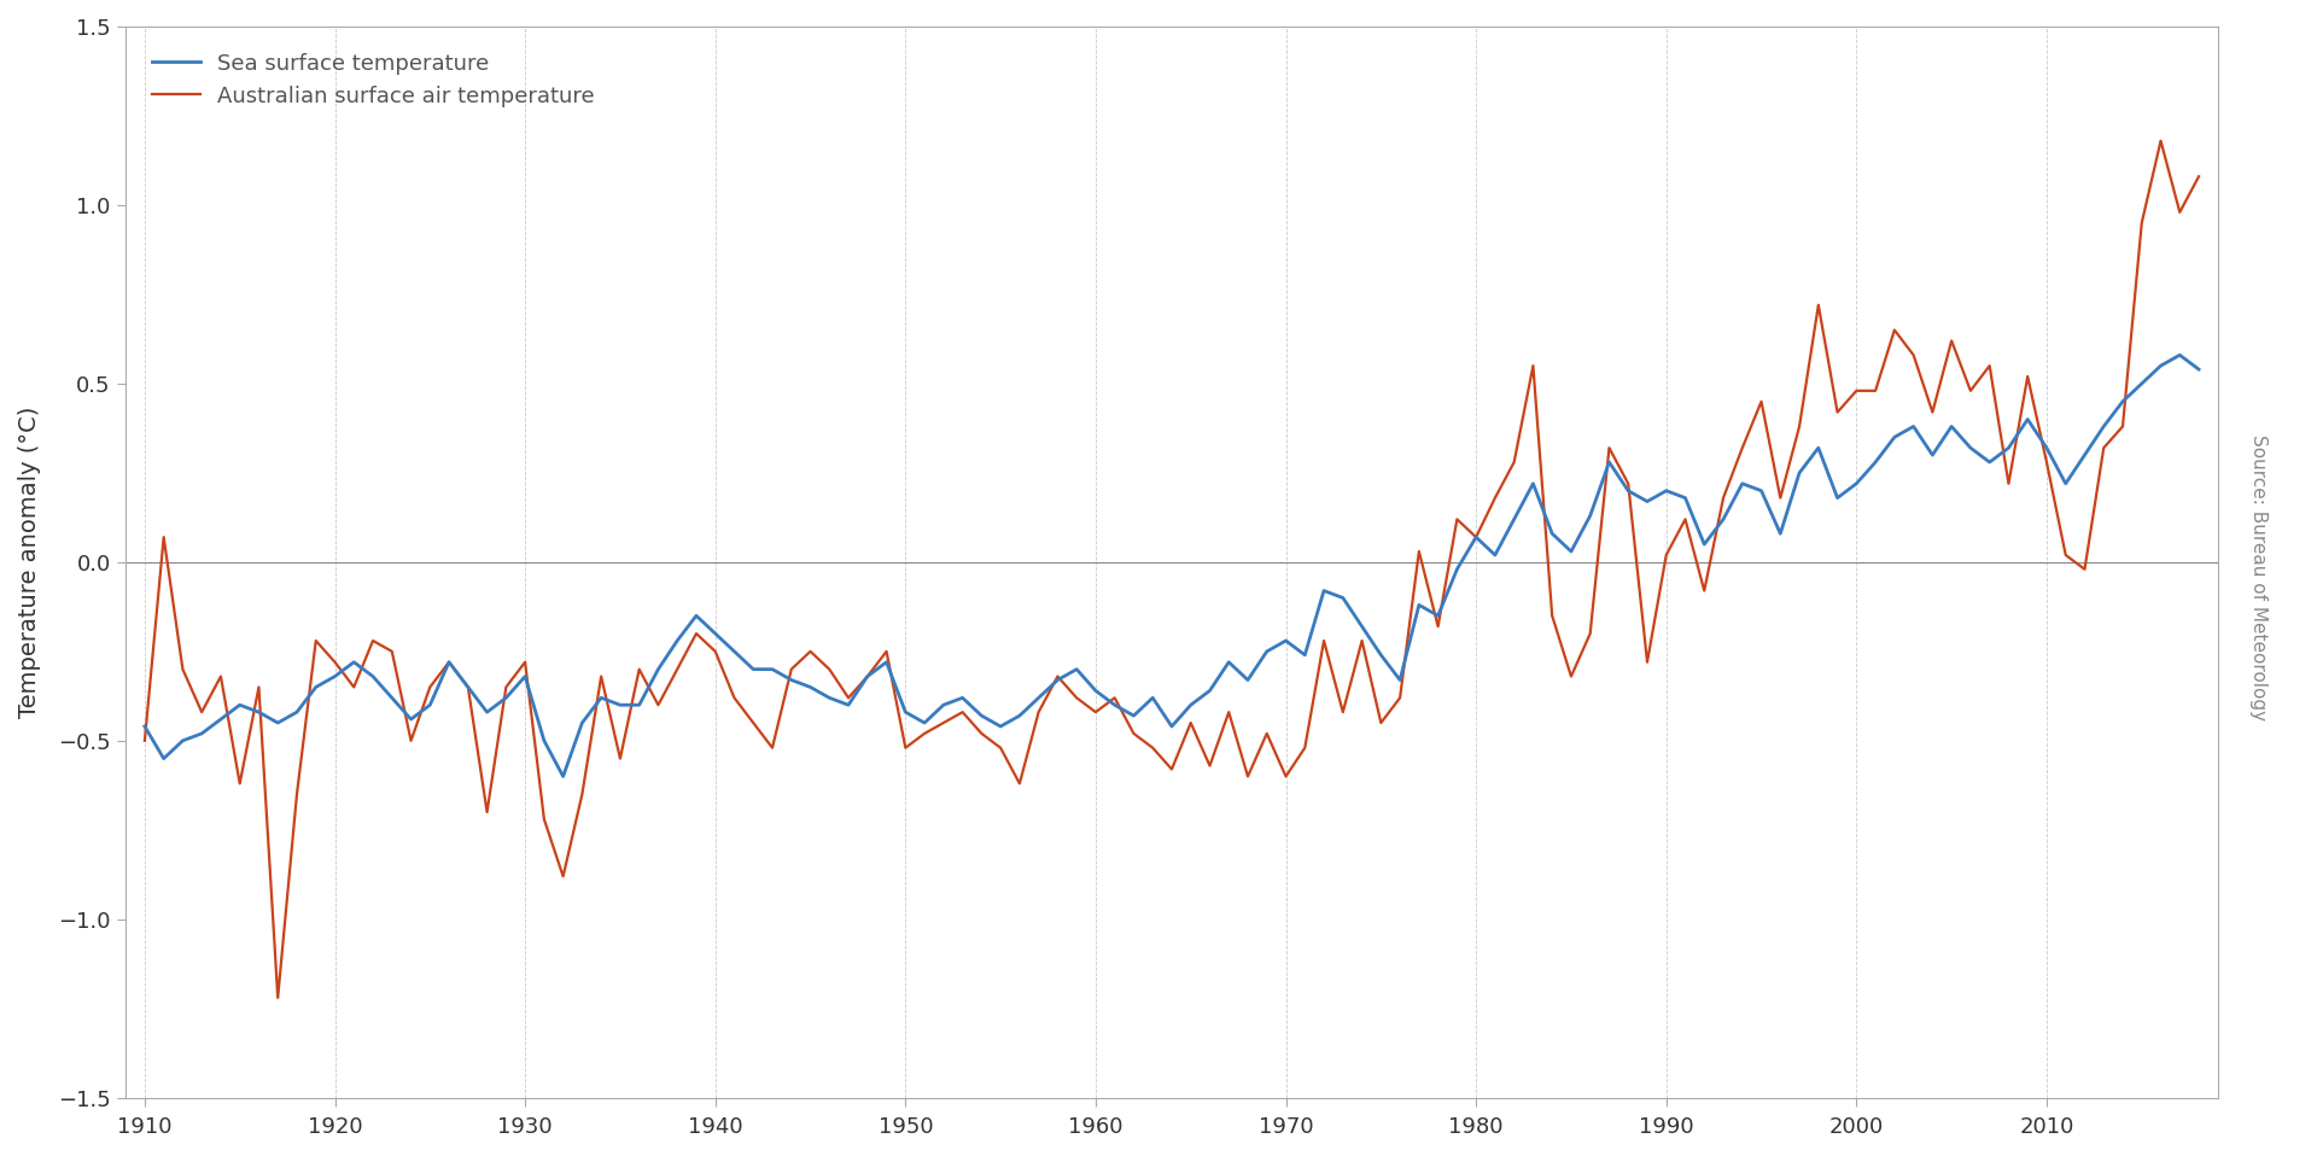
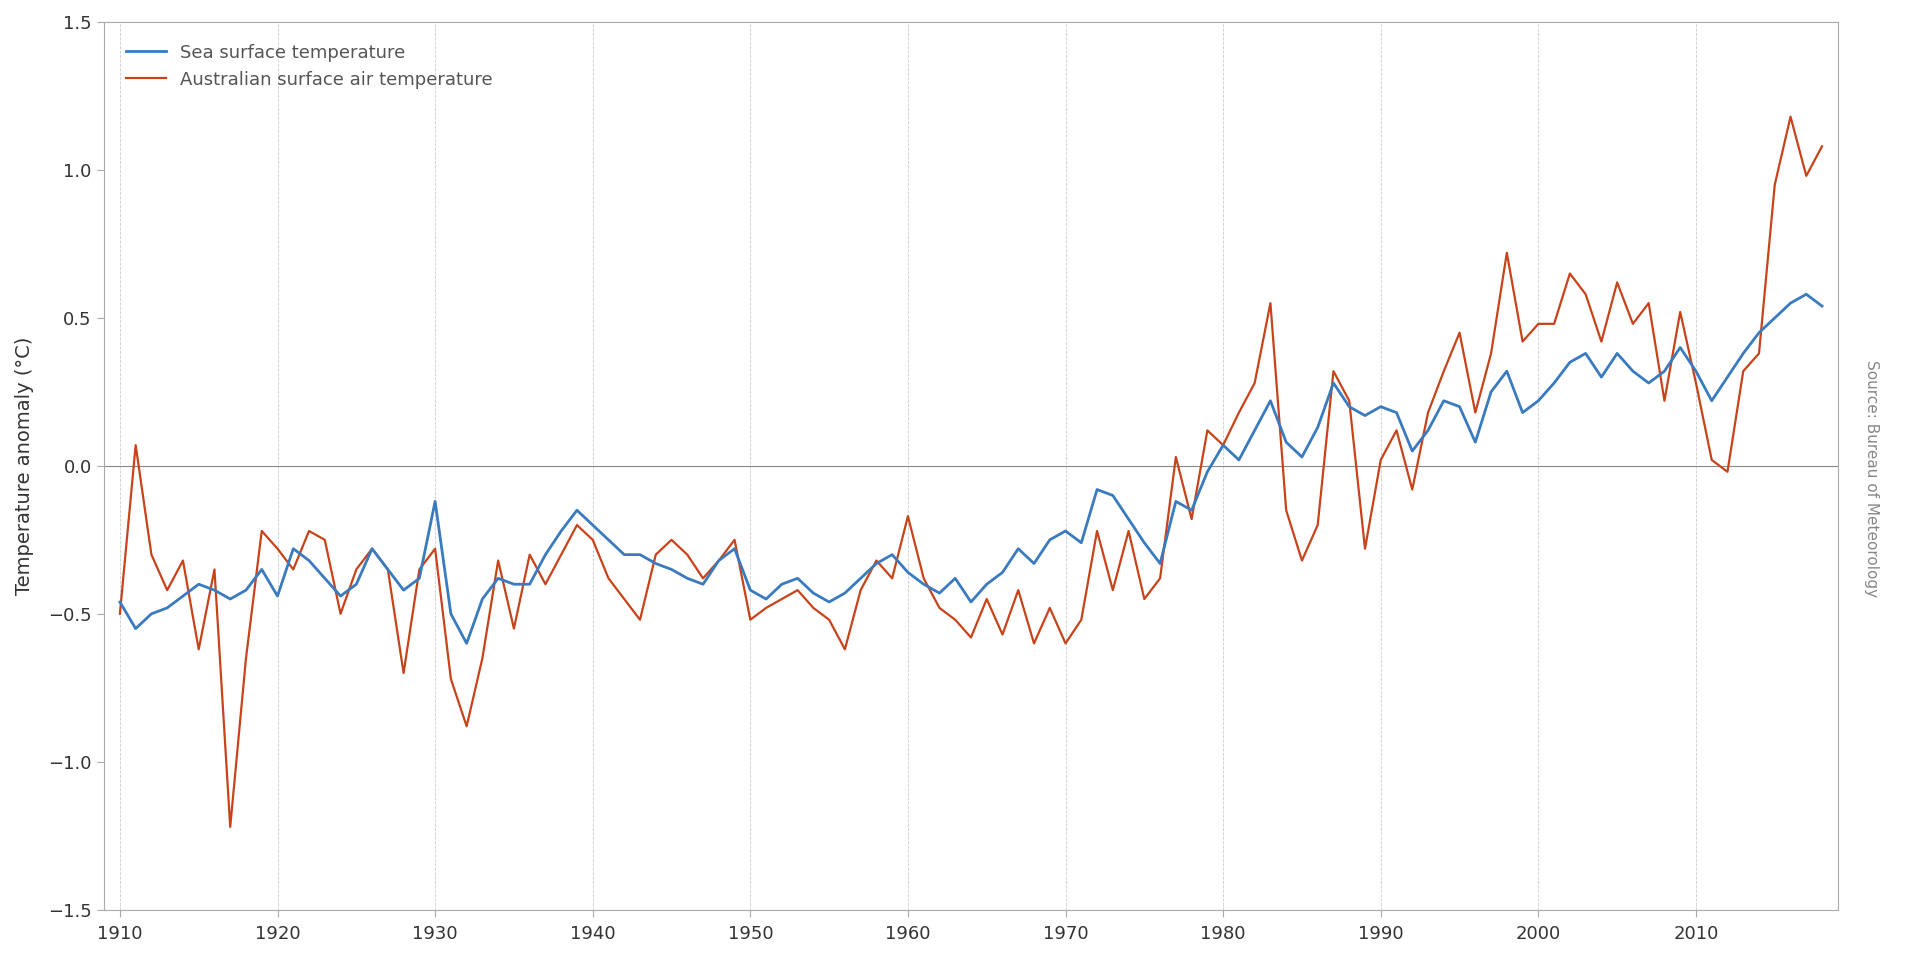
Sea surface temperature/1920: -0.32 -> -0.44
Sea surface temperature/1930: -0.32 -> -0.12
Australian surface air temperature/1960: -0.42 -> -0.17
